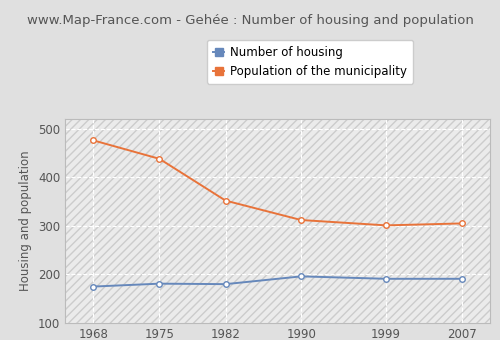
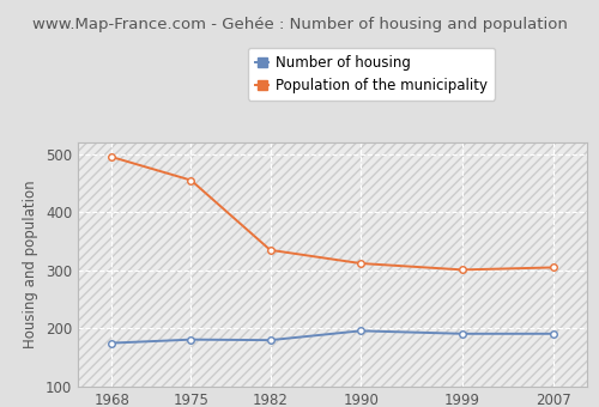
Population of the municipality/1968: 476 -> 495
Population of the municipality/1975: 438 -> 455
Population of the municipality/1982: 352 -> 335
